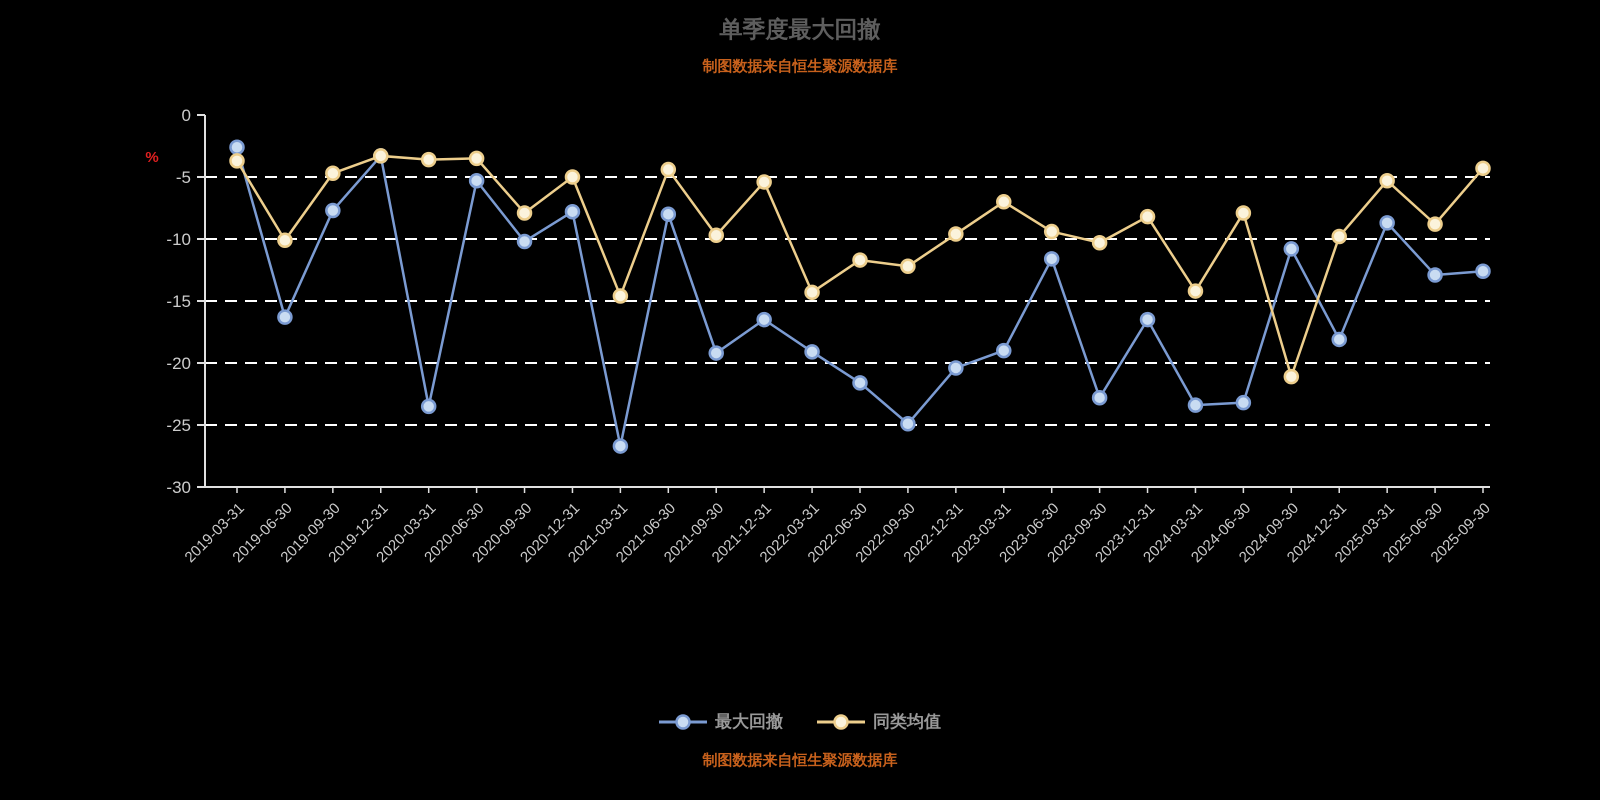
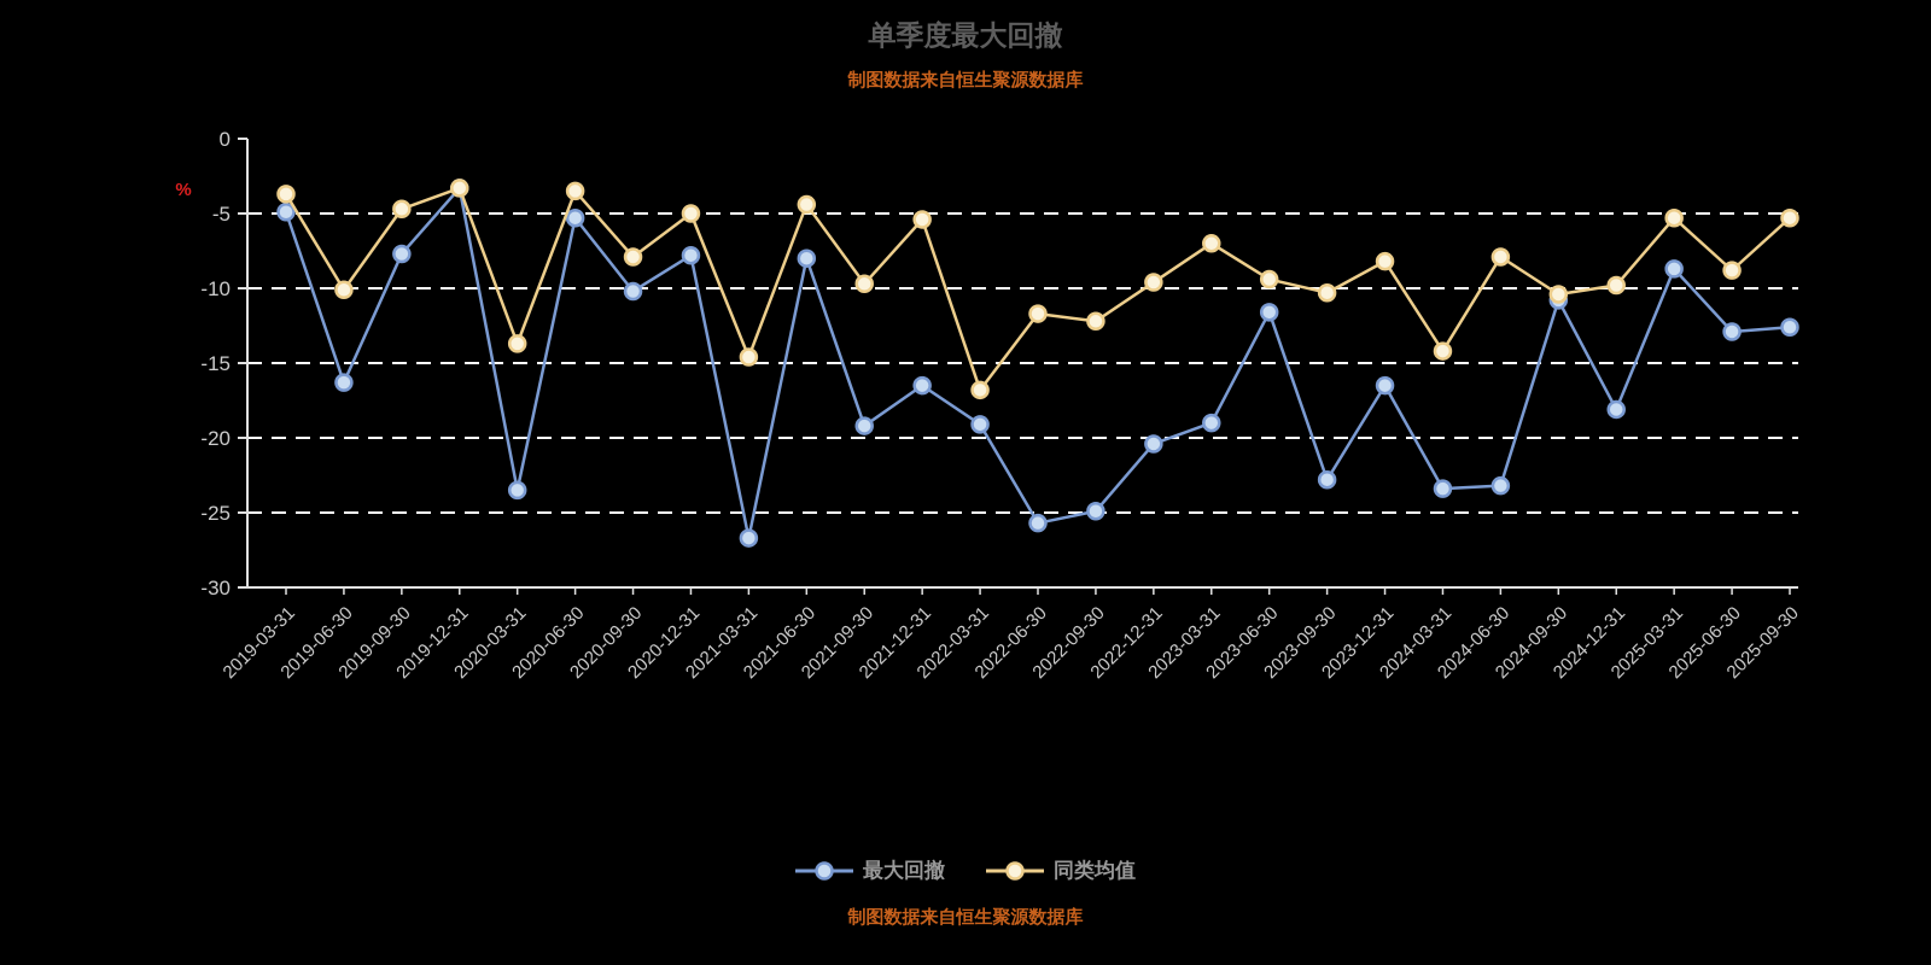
最大回撤/2019-03-31: -2.6 -> -4.9
同类均值/2020-03-31: -3.6 -> -13.7
同类均值/2022-03-31: -14.3 -> -16.8
最大回撤/2022-06-30: -21.6 -> -25.7
同类均值/2024-09-30: -21.1 -> -10.4
同类均值/2025-09-30: -4.3 -> -5.3
